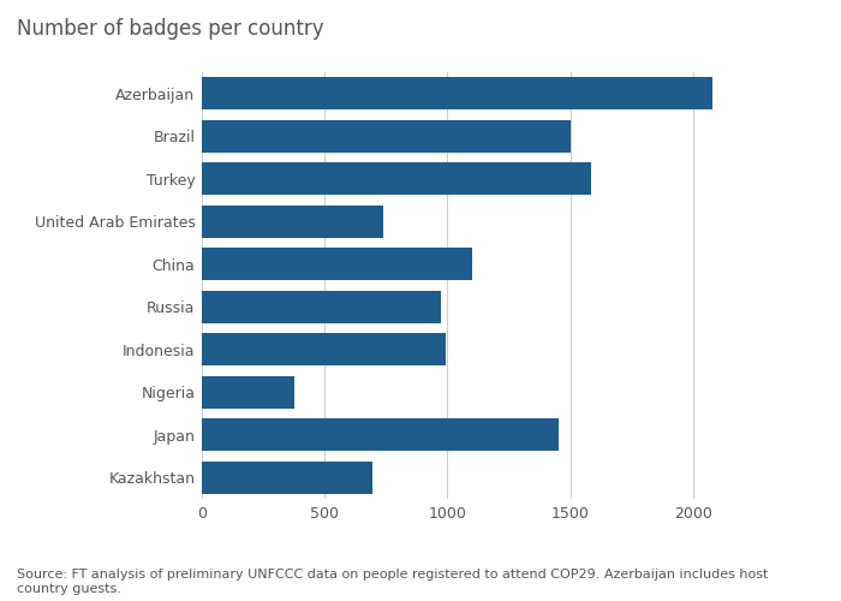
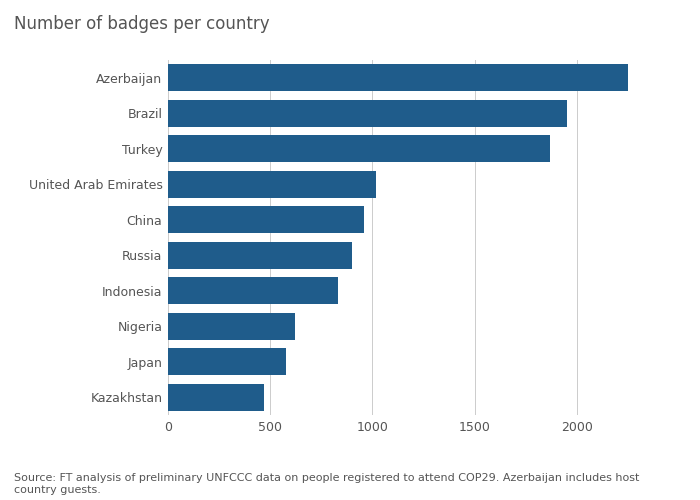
Azerbaijan: 2080 -> 2250
Brazil: 1500 -> 1950
Turkey: 1585 -> 1870
United Arab Emirates: 740 -> 1020
China: 1100 -> 960
Russia: 975 -> 900
Indonesia: 995 -> 830
Nigeria: 375 -> 620
Japan: 1455 -> 575
Kazakhstan: 695 -> 470
